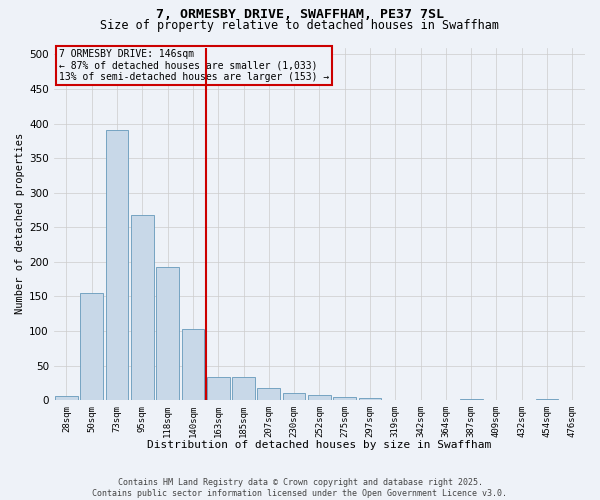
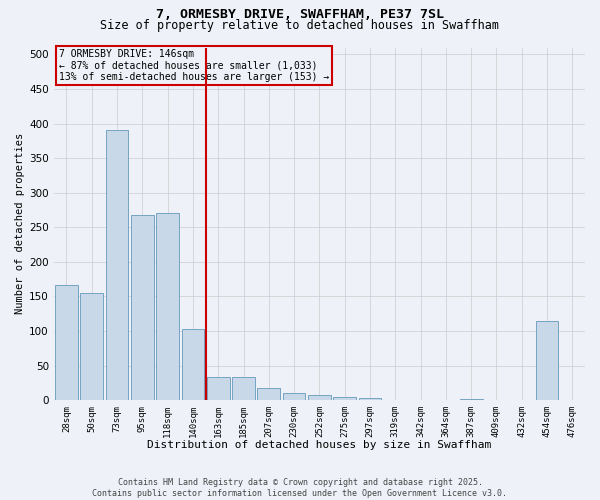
28sqm: 6 -> 166
118sqm: 192 -> 270
454sqm: 2 -> 114
